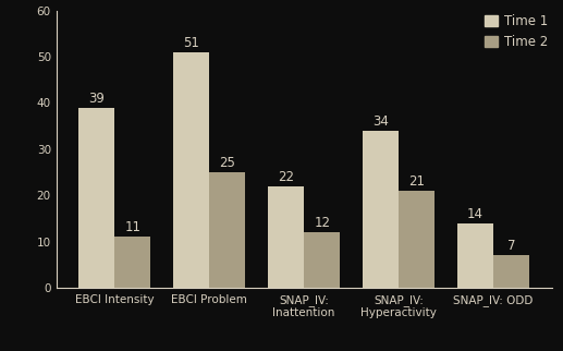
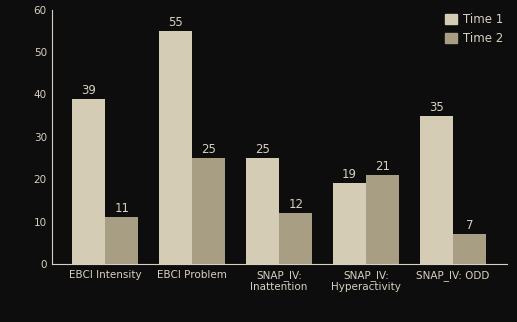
Time 1/EBCI Problem: 51 -> 55
Time 1/SNAP_IV: Inattention: 22 -> 25
Time 1/SNAP_IV: Hyperactivity: 34 -> 19
Time 1/SNAP_IV: ODD: 14 -> 35
